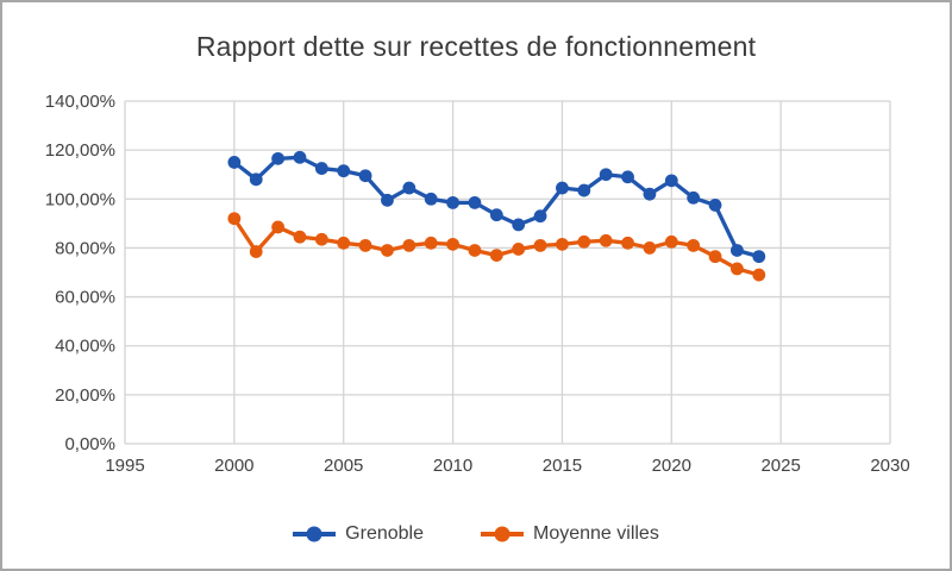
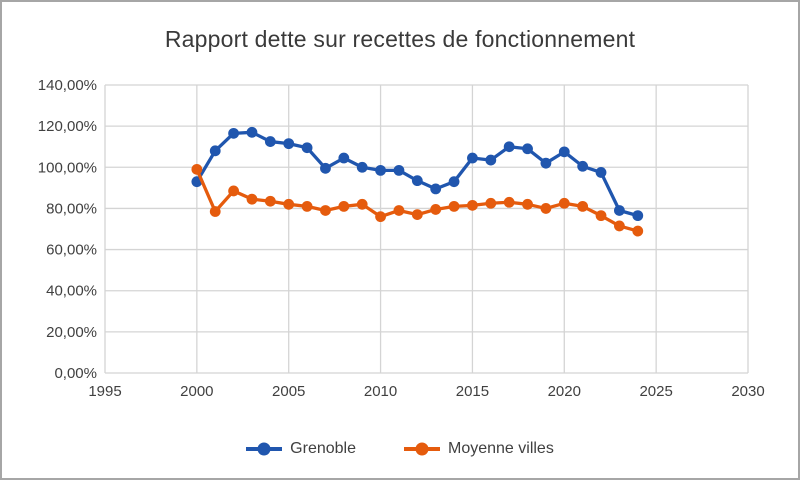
Grenoble/2000: 115% -> 93%
Moyenne villes/2000: 92% -> 99%
Moyenne villes/2010: 82% -> 76%
